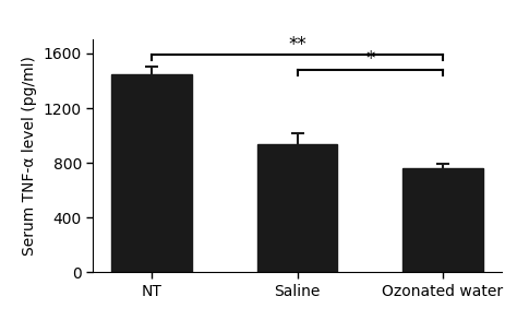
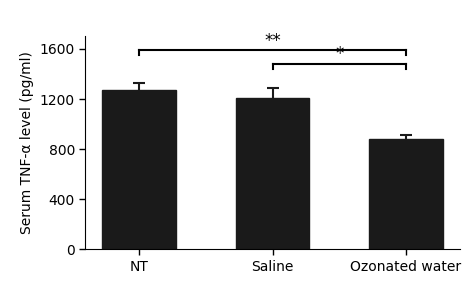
NT: 1450 -> 1270
Saline: 940 -> 1210
Ozonated water: 760 -> 880
